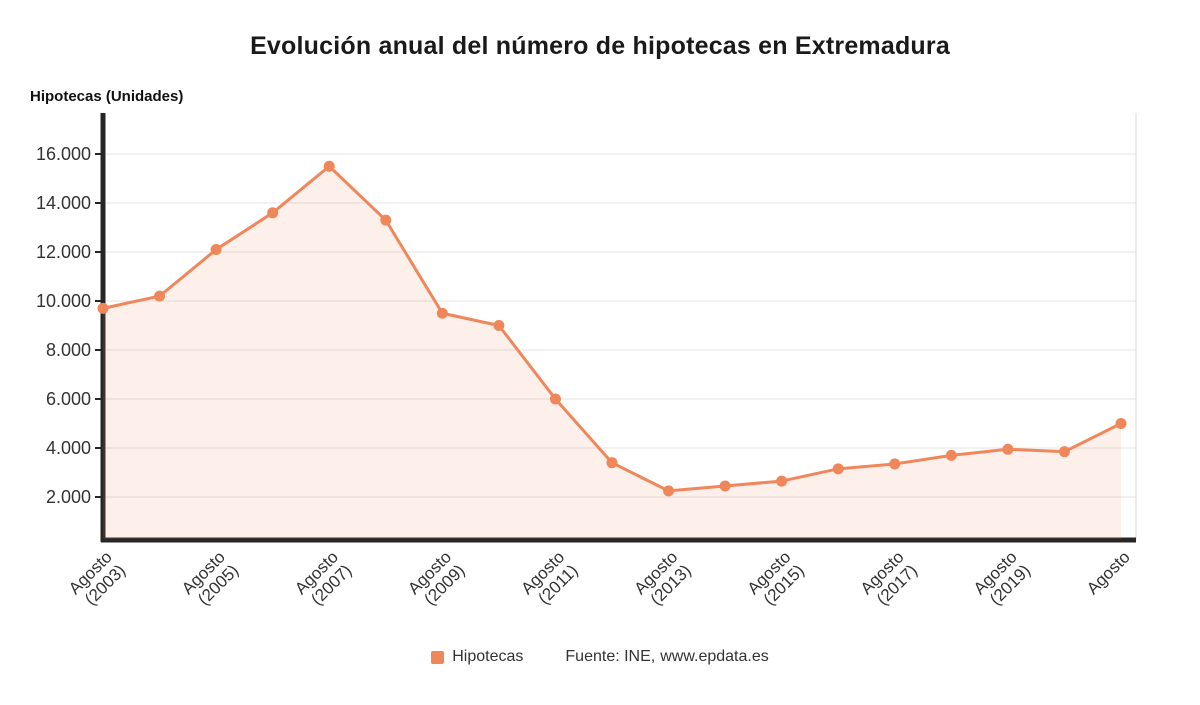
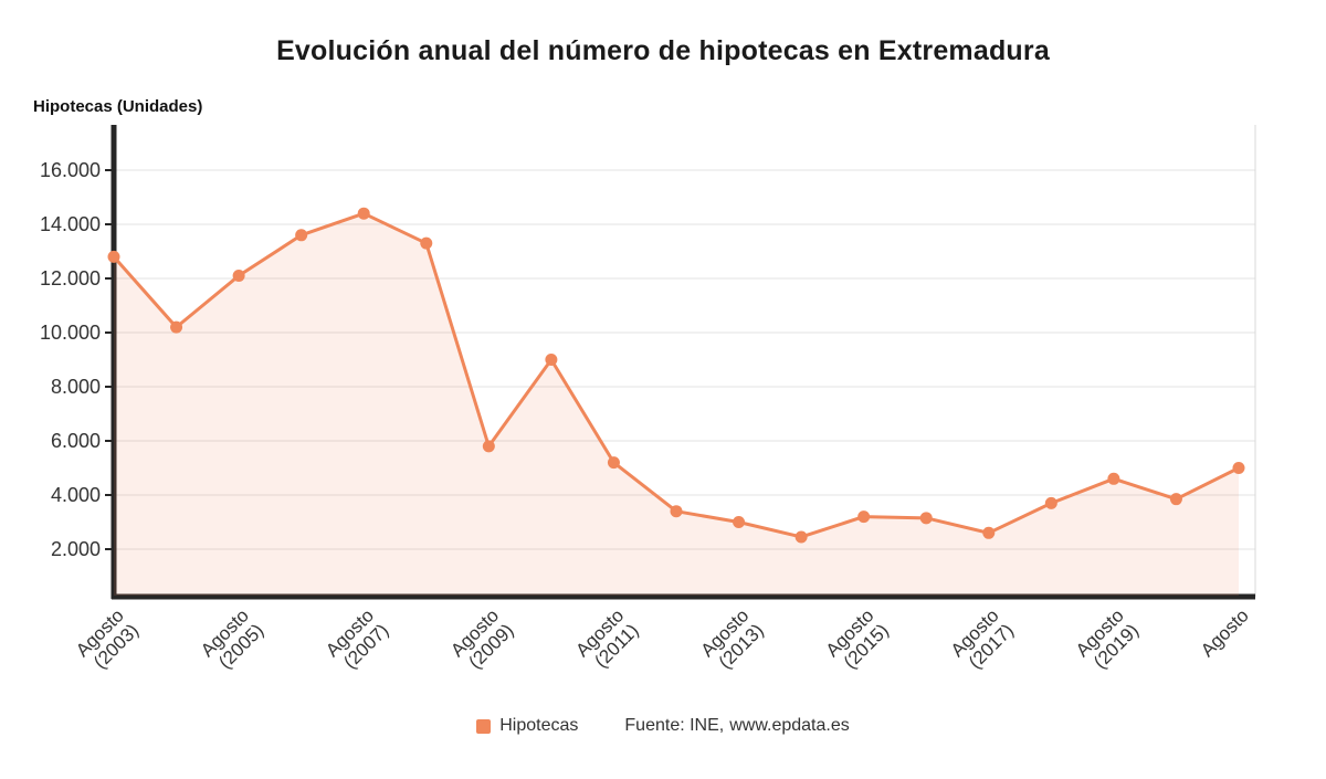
Agosto (2003): 9700 -> 12800
Agosto (2007): 15500 -> 14400
Agosto (2009): 9500 -> 5800
Agosto (2011): 6000 -> 5200
Agosto (2013): 2200 -> 3000
Agosto (2015): 2600 -> 3200
Agosto (2017): 3400 -> 2600
Agosto (2019): 4000 -> 4600
